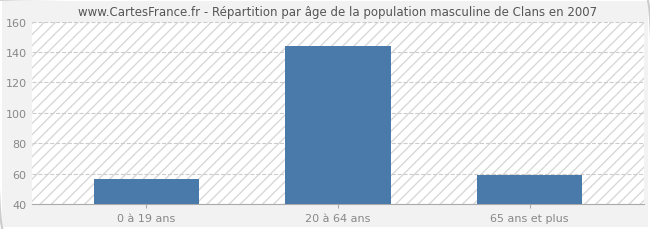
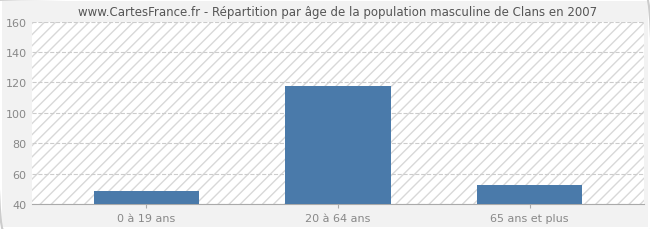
0 à 19 ans: 57 -> 49
20 à 64 ans: 144 -> 118
65 ans et plus: 59 -> 53
